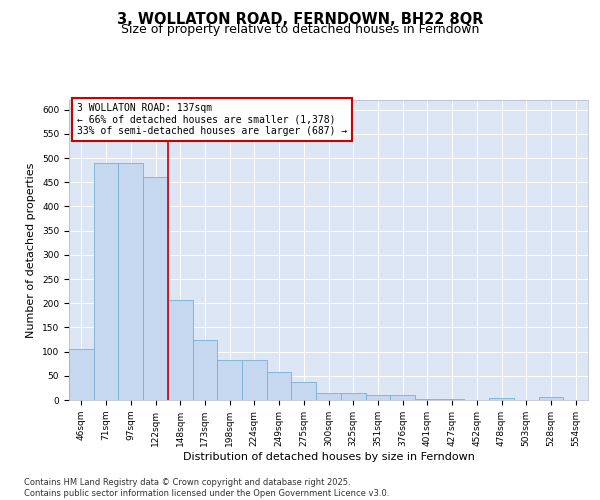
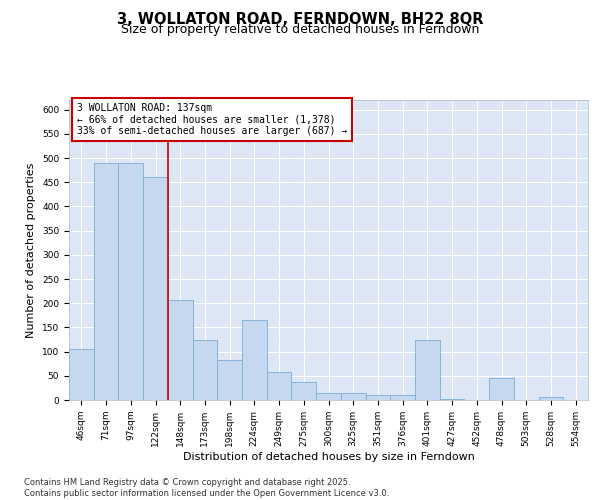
224sqm: 83 -> 165
401sqm: 2 -> 125
478sqm: 5 -> 45
